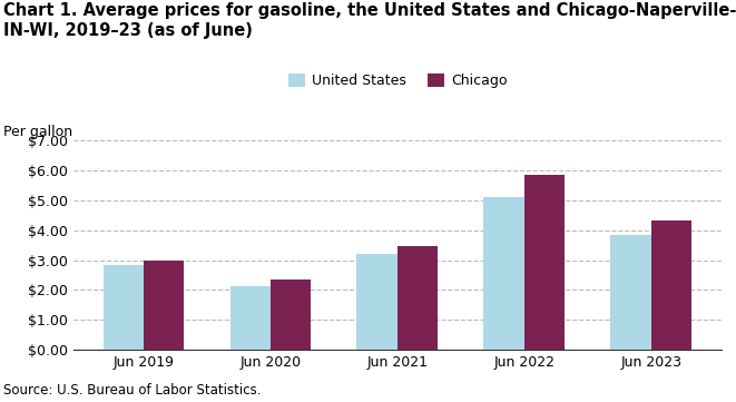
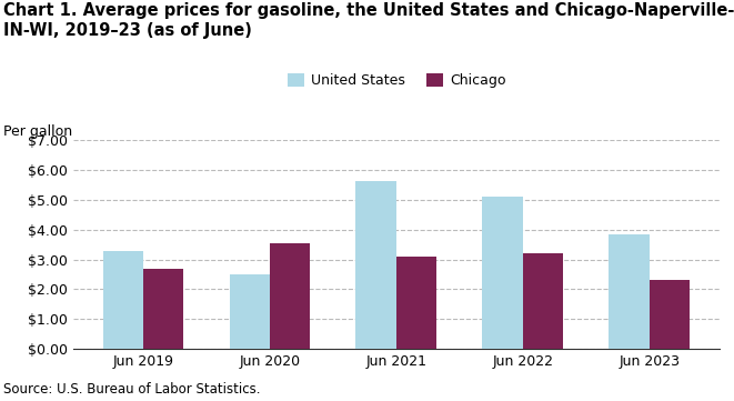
United States/Jun 2019: $2.82 -> $3.30
Chicago/Jun 2019: $3.00 -> $2.70
United States/Jun 2020: $2.13 -> $2.50
Chicago/Jun 2020: $2.37 -> $3.55
United States/Jun 2021: $3.22 -> $5.65
Chicago/Jun 2021: $3.47 -> $3.10
Chicago/Jun 2022: $5.85 -> $3.20
Chicago/Jun 2023: $4.31 -> $2.30
